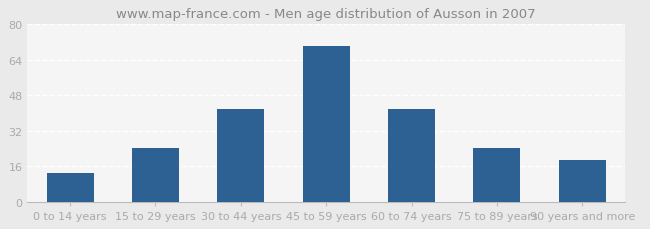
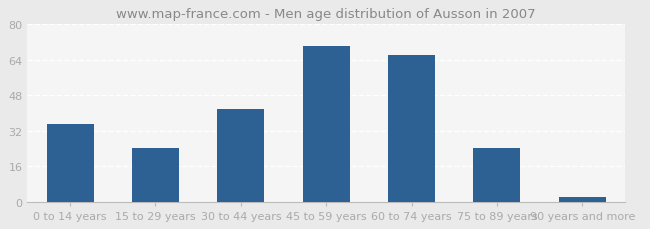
0 to 14 years: 13 -> 35
60 to 74 years: 42 -> 66
90 years and more: 19 -> 2
